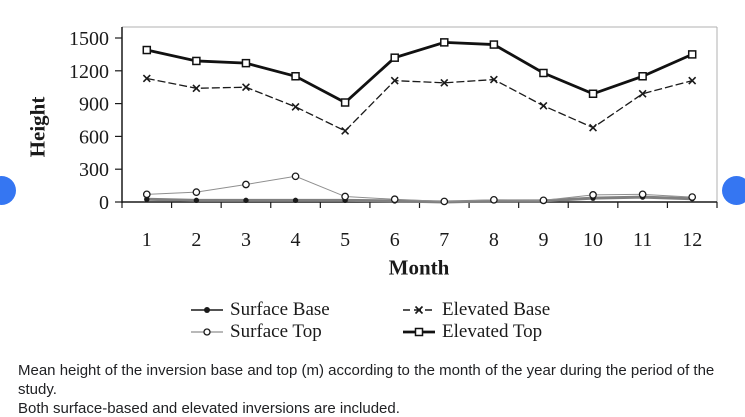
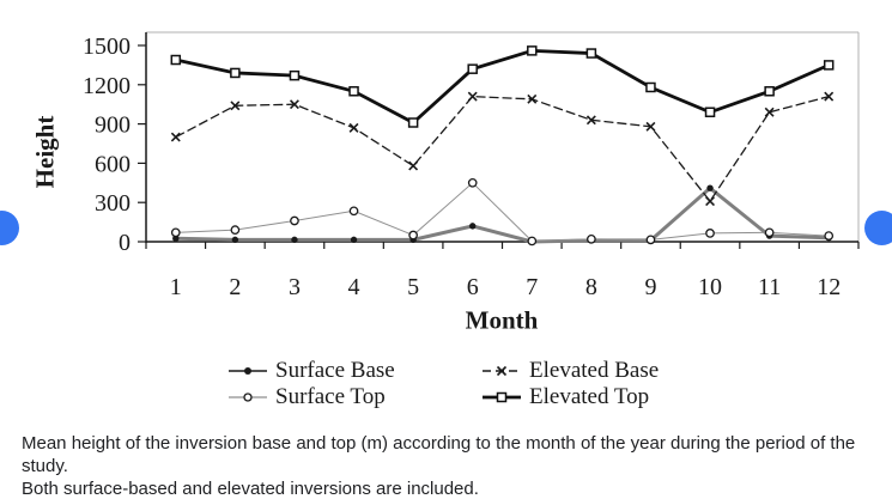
Elevated Base/1: 1130 -> 800
Elevated Base/5: 650 -> 580
Surface Base/6: 10 -> 120
Surface Top/6: 20 -> 450
Elevated Base/8: 1120 -> 930
Surface Base/10: 40 -> 410
Elevated Base/10: 680 -> 310
